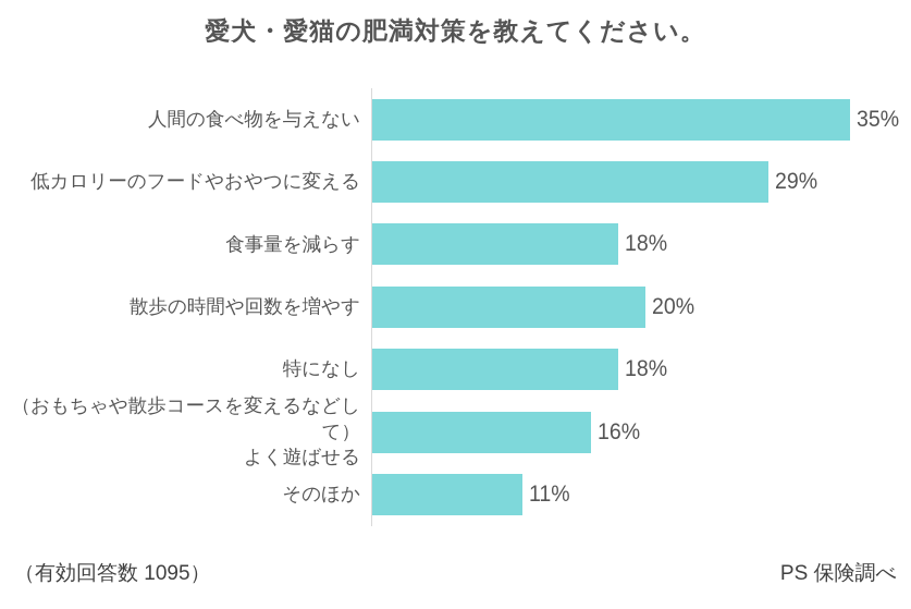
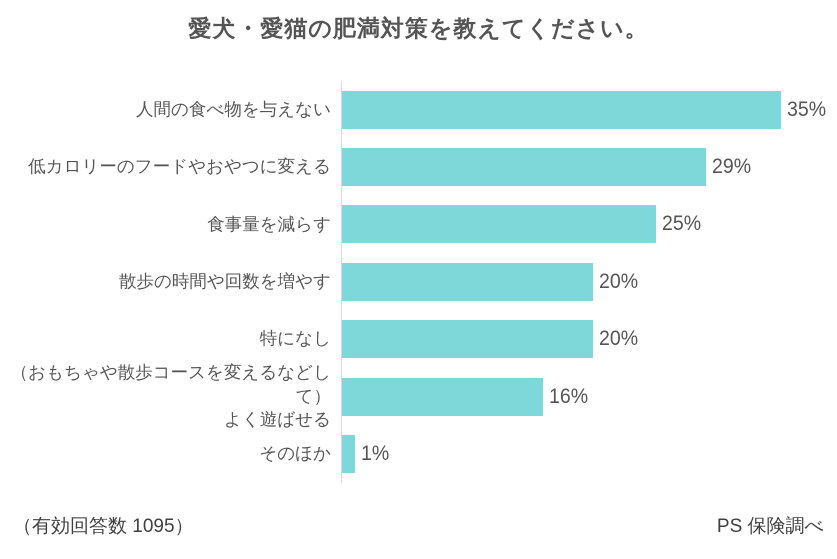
食事量を減らす: 18% -> 25%
特になし: 18% -> 20%
そのほか: 11% -> 1%
